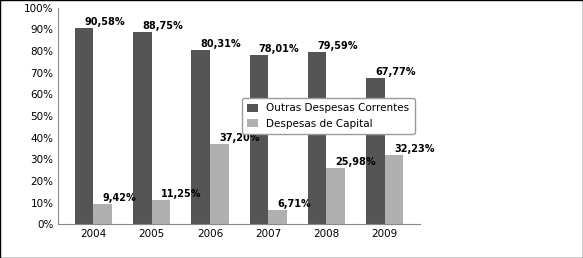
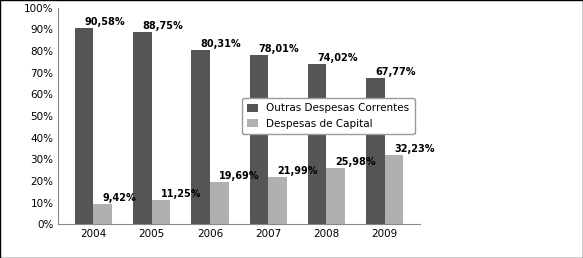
Despesas de Capital/2006: 37,20% -> 19,69%
Despesas de Capital/2007: 6,71% -> 21,99%
Outras Despesas Correntes/2008: 79,59% -> 74,02%
